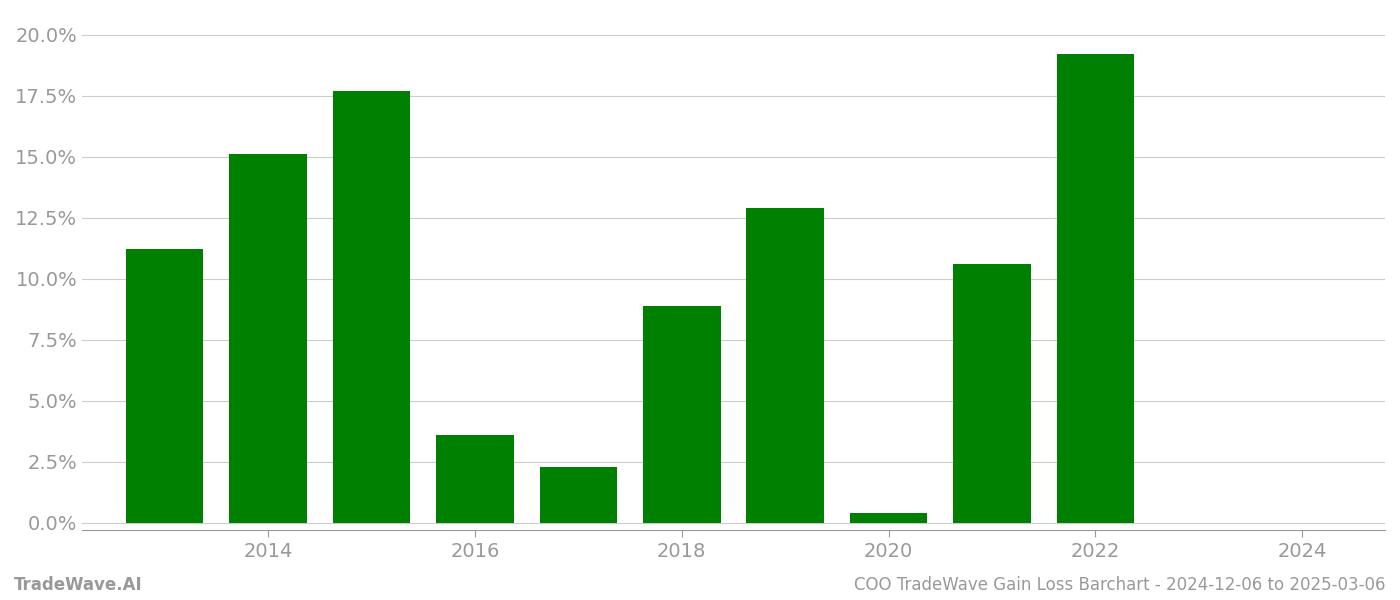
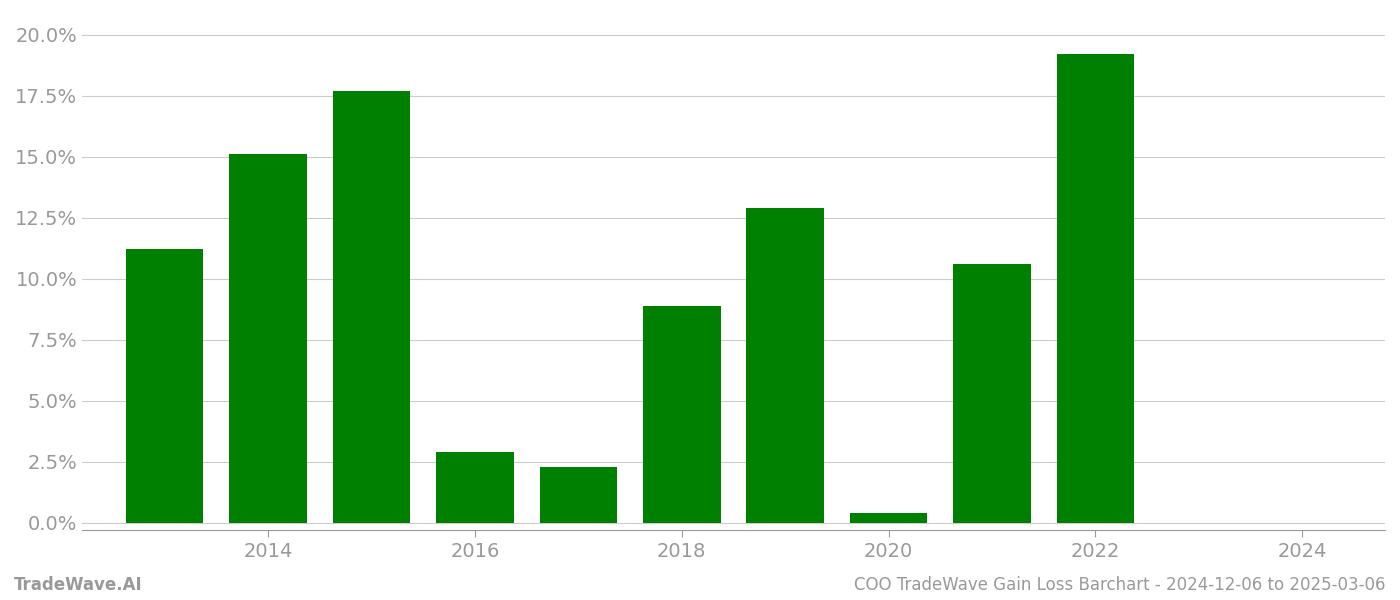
2016: 3.6% -> 2.9%
